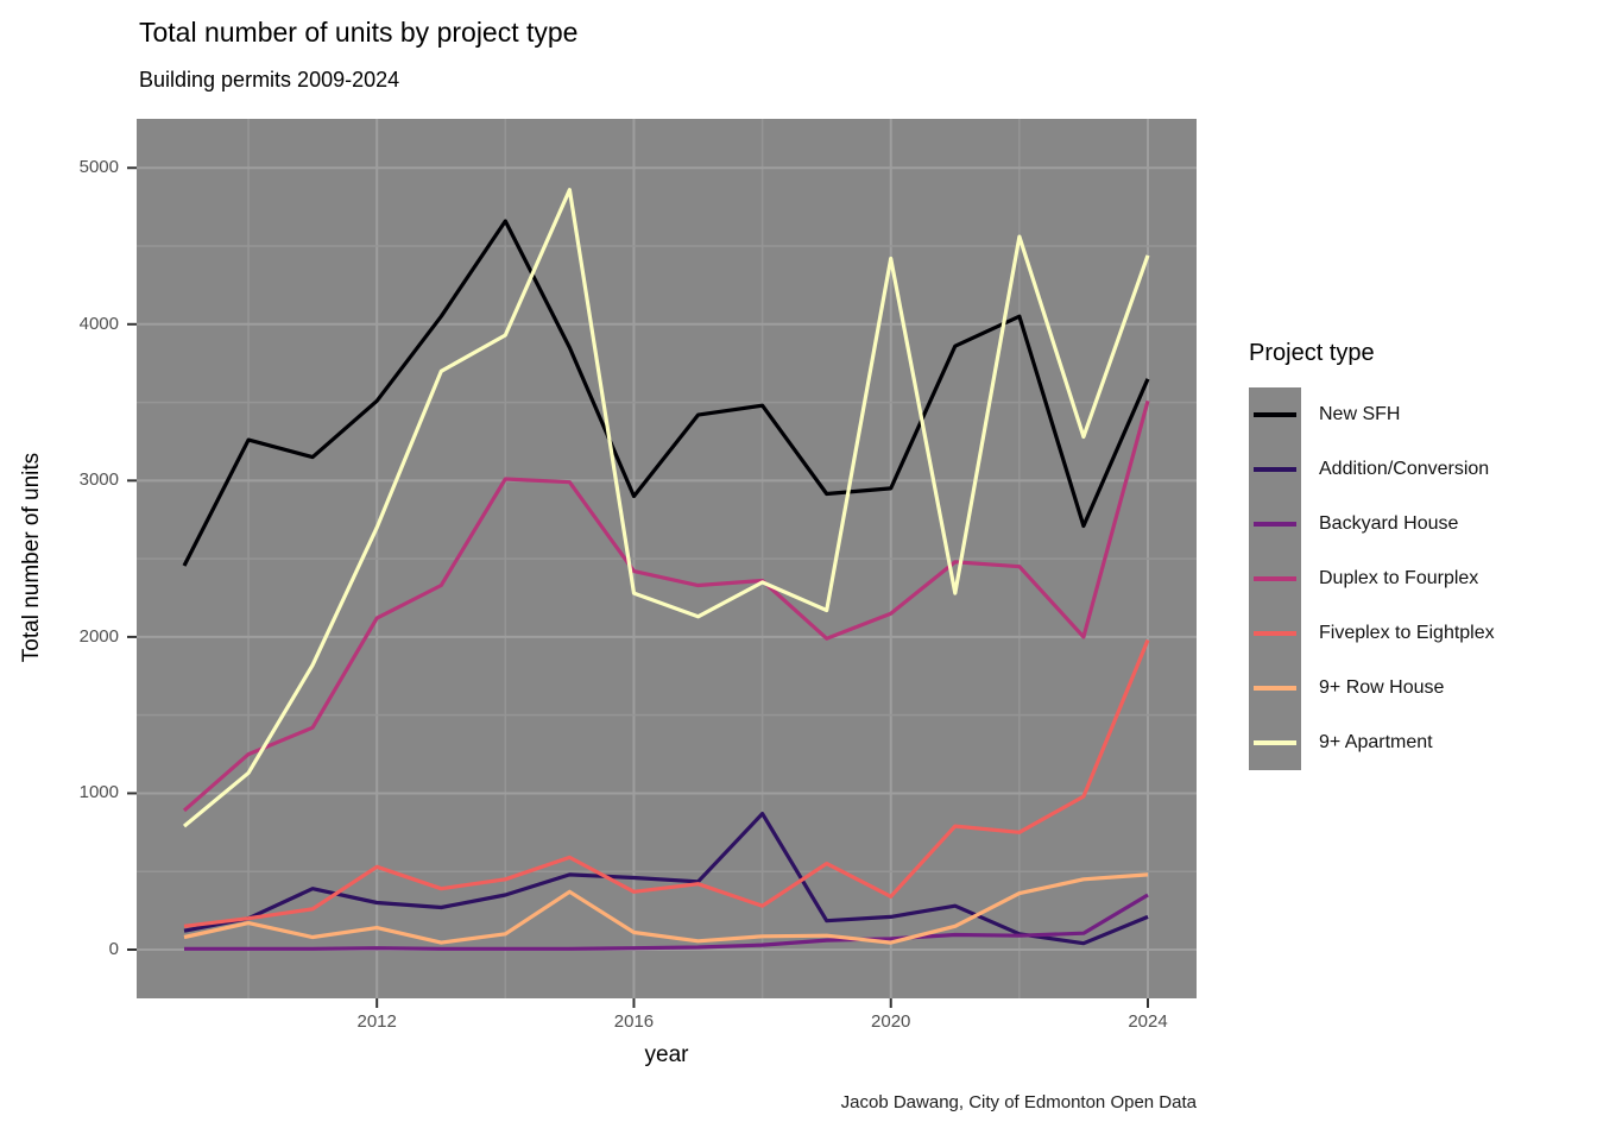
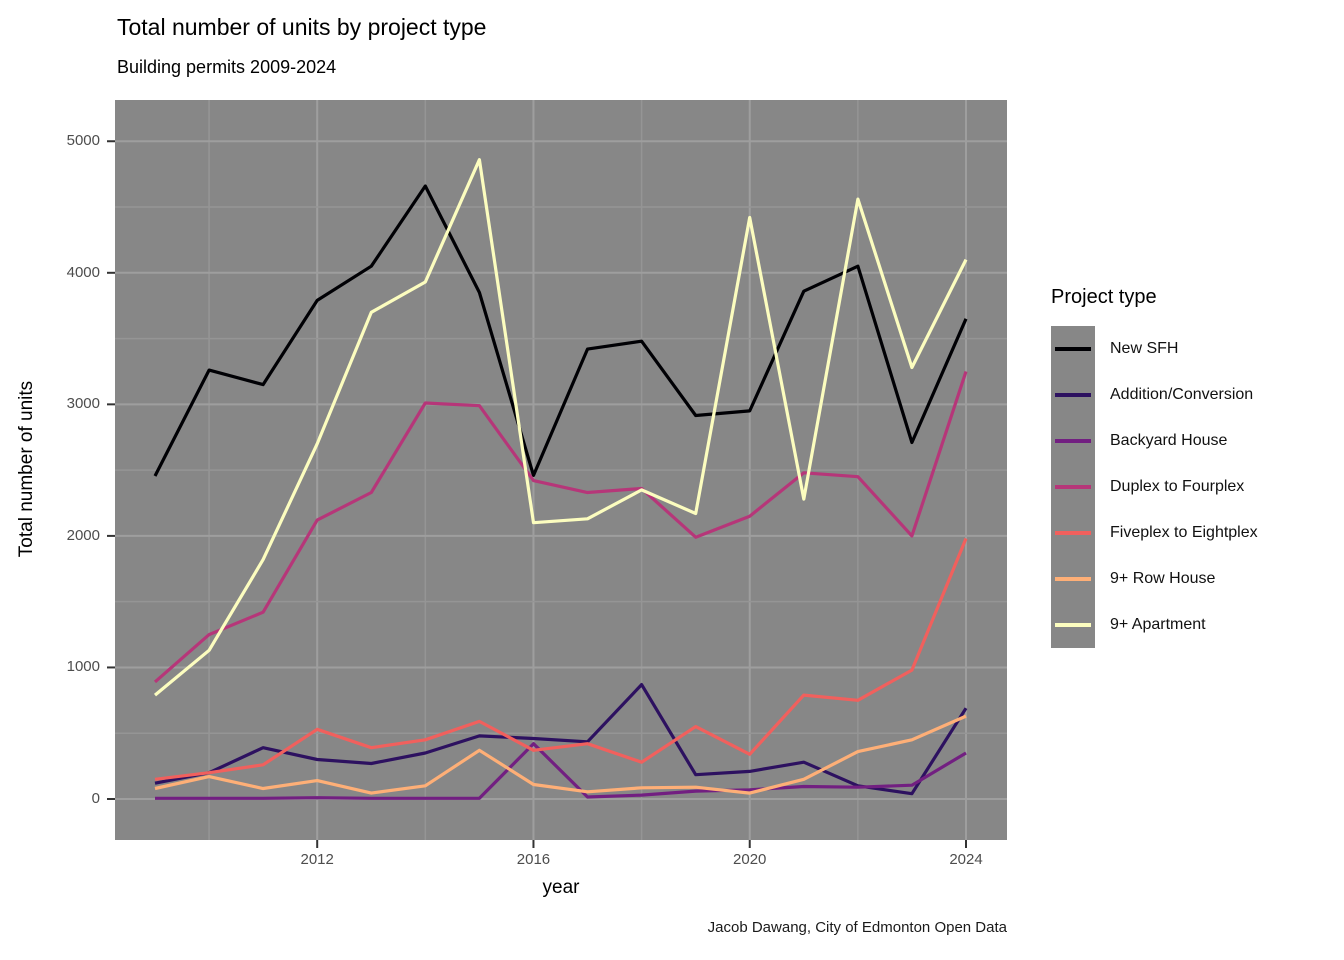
New SFH/2012: 3510 -> 3790
New SFH/2016: 2900 -> 2460
Backyard House/2016: 10 -> 420
9+ Apartment/2016: 2280 -> 2100
Addition/Conversion/2024: 210 -> 690
Duplex to Fourplex/2024: 3510 -> 3250
9+ Row House/2024: 480 -> 630
9+ Apartment/2024: 4440 -> 4100
